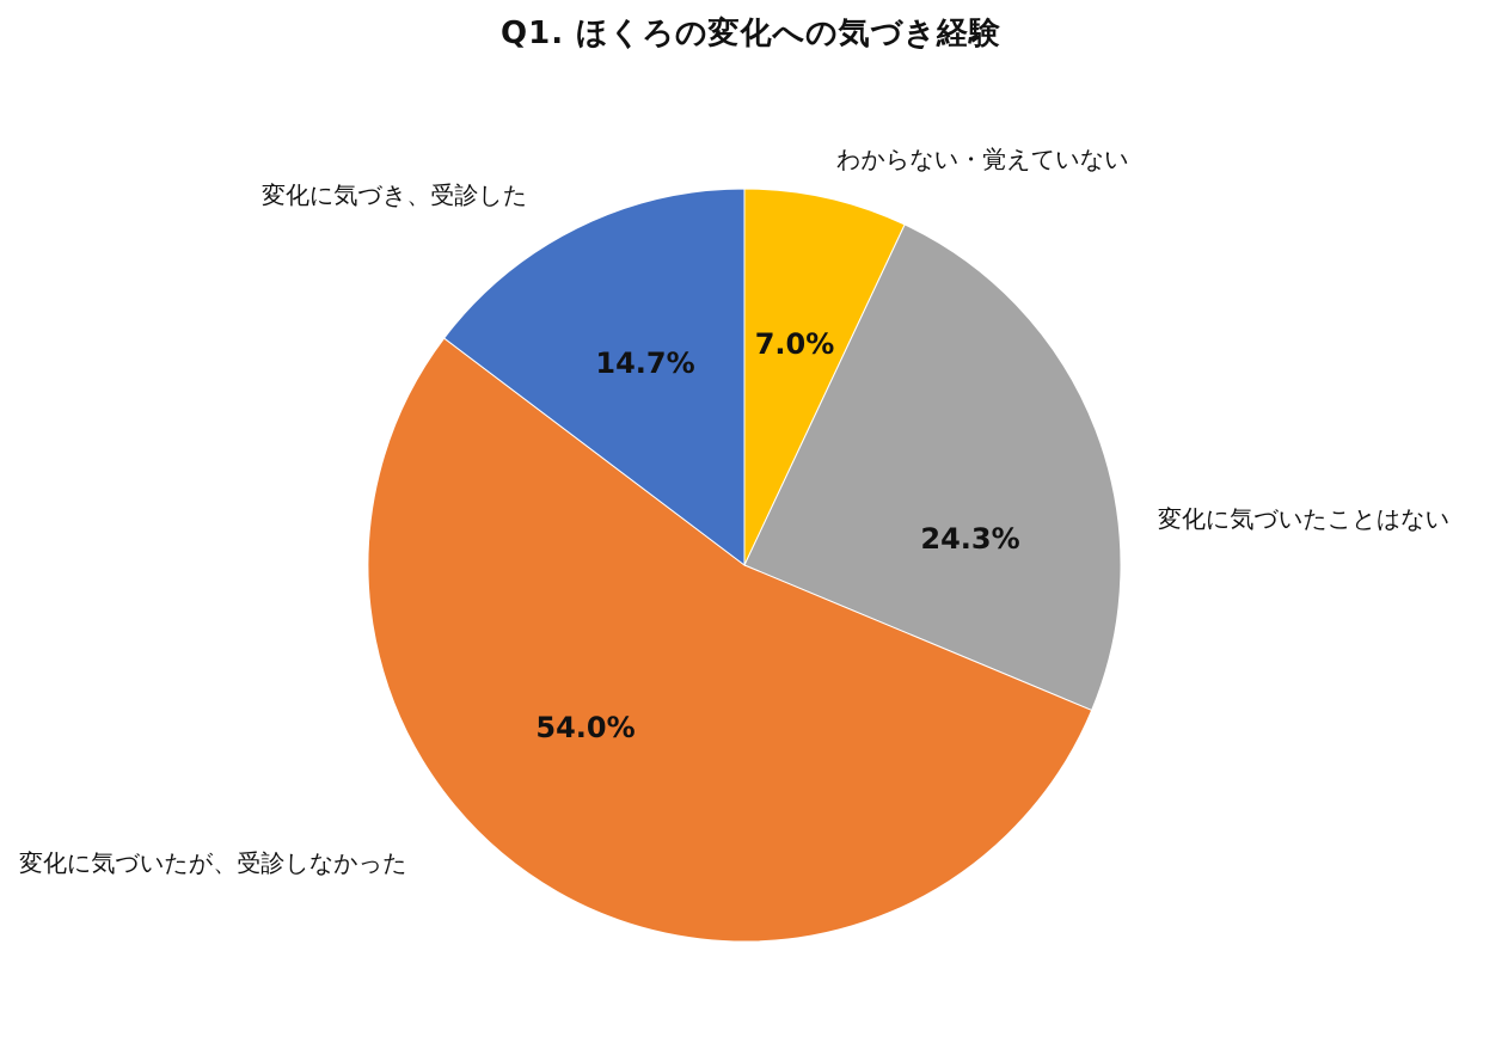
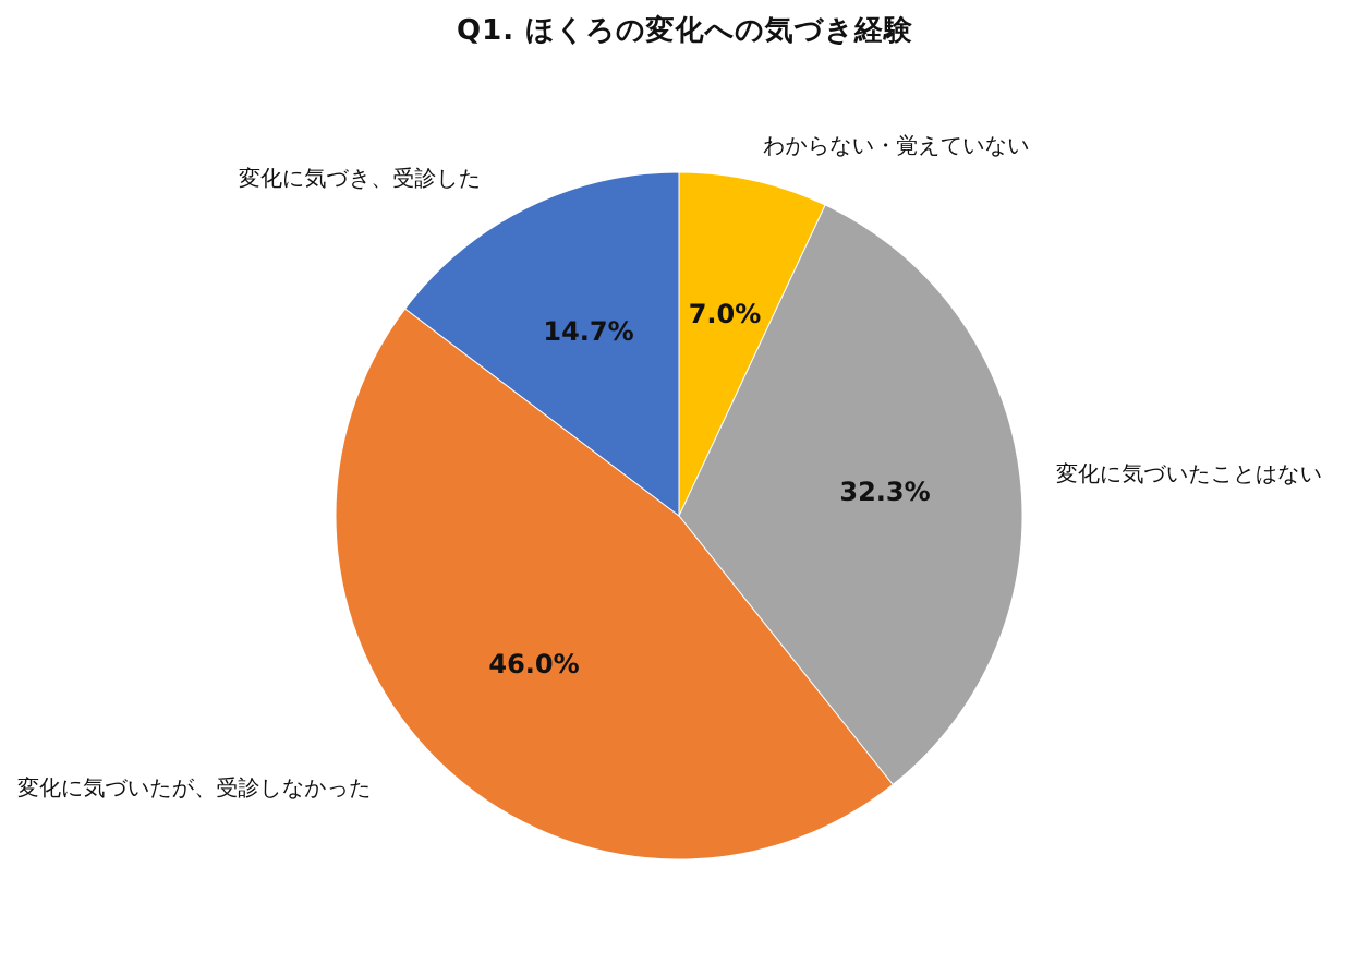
変化に気づいたことはない: 24.3% -> 32.3%
変化に気づいたが、受診しなかった: 54.0% -> 46.0%
